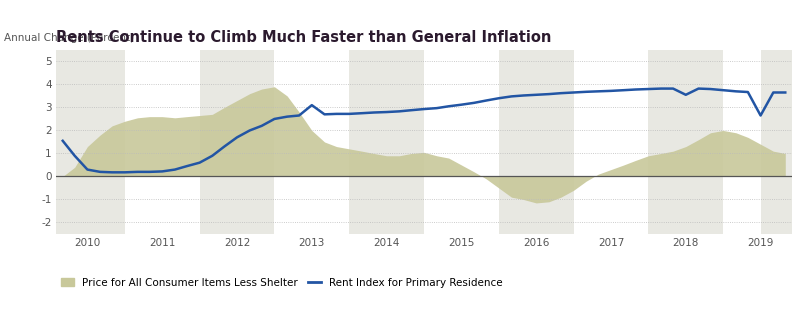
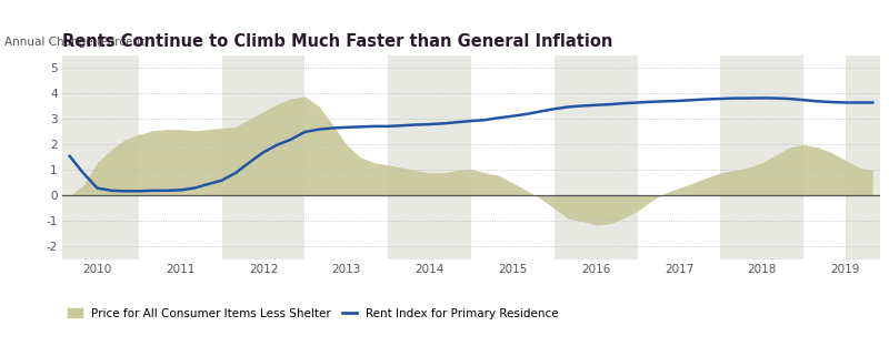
Rent Index for Primary Residence/2013: 3.10 -> 2.68
Rent Index for Primary Residence/2018: 3.55 -> 3.83
Rent Index for Primary Residence/2019: 2.65 -> 3.65
